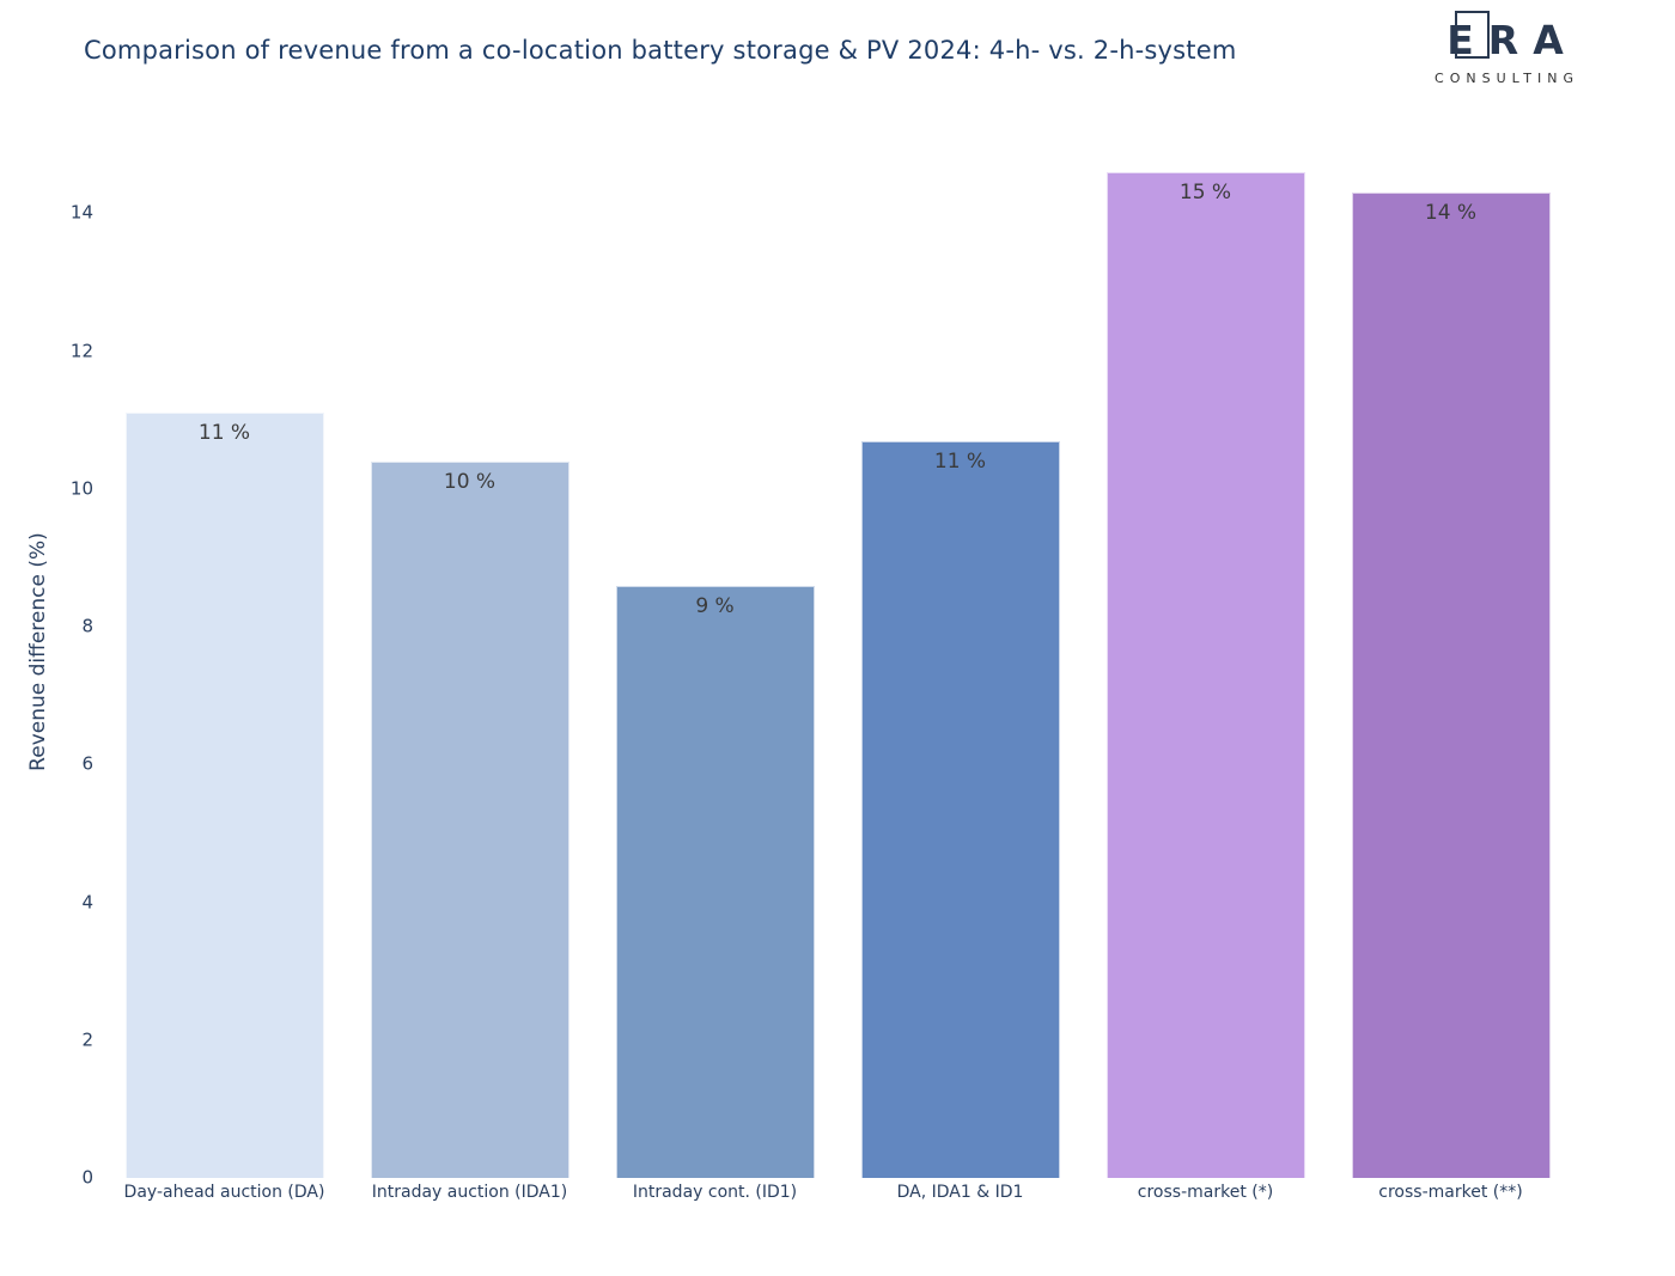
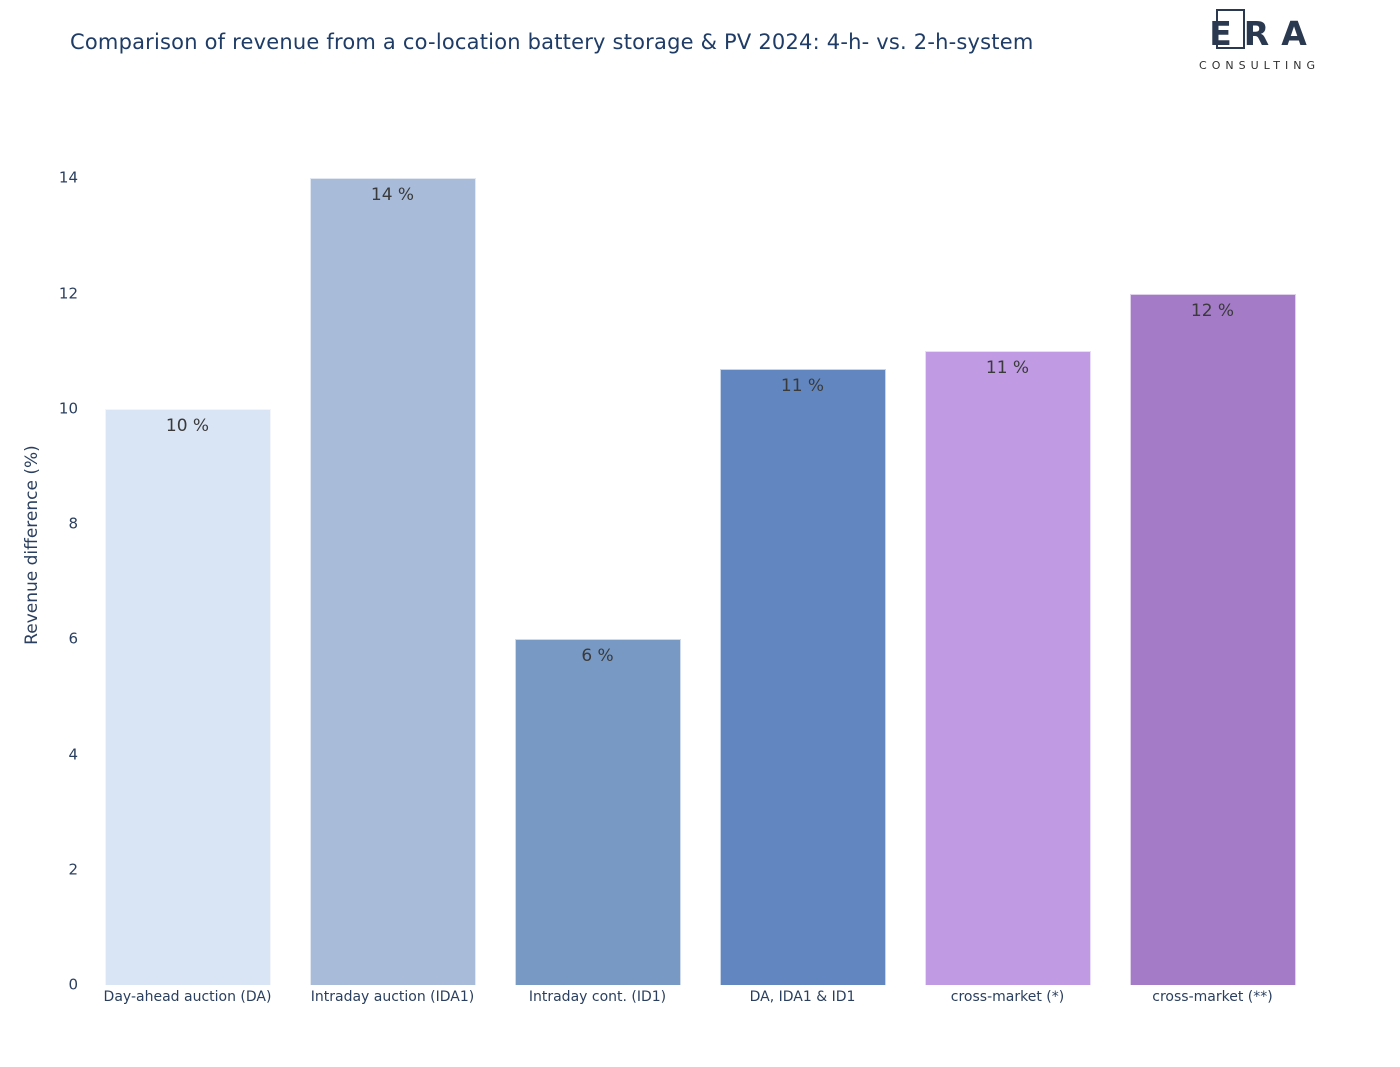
Day-ahead auction (DA): 11 -> 10
Intraday auction (IDA1): 10 -> 14
Intraday cont. (ID1): 9 -> 6
cross-market (*): 15 -> 11
cross-market (**): 14 -> 12
